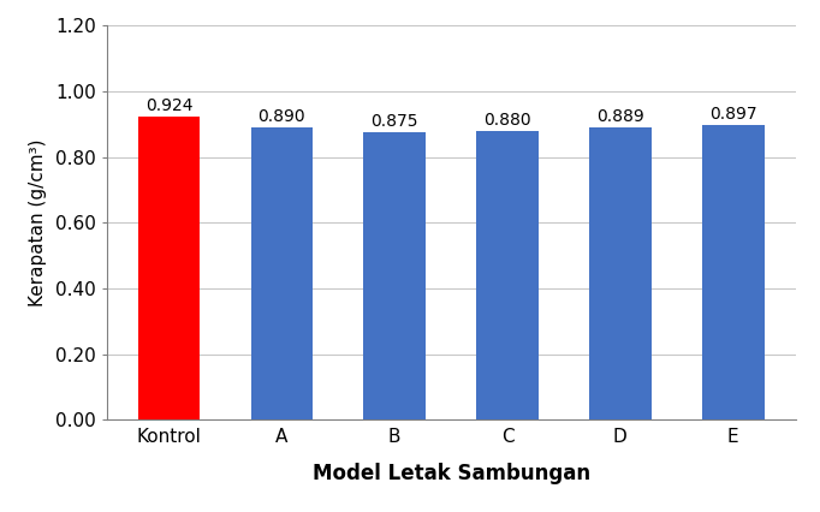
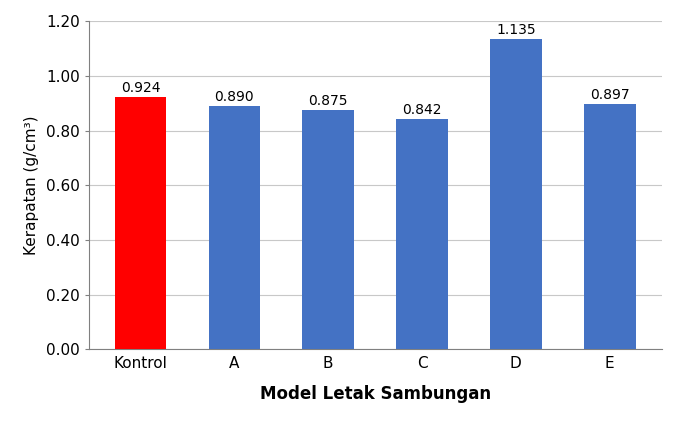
C: 0.880 -> 0.842
D: 0.889 -> 1.135
